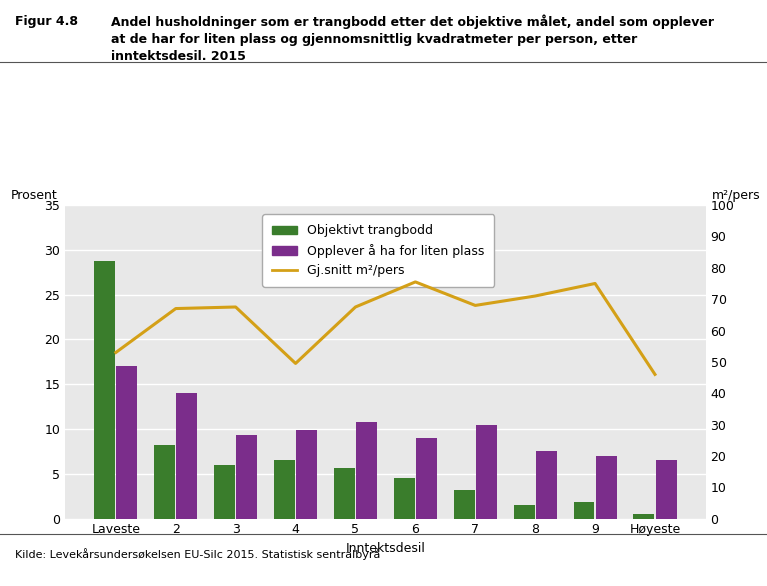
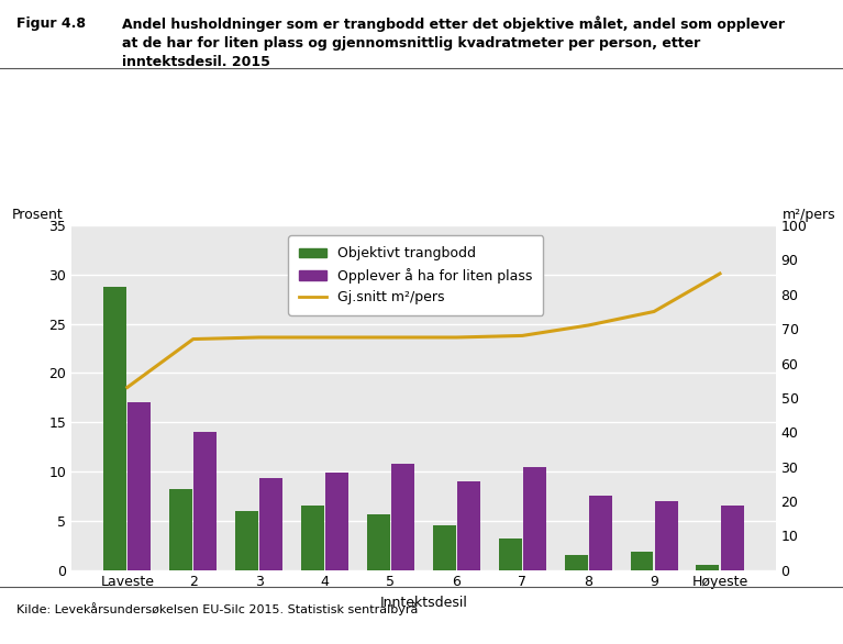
Gj.snitt m²/pers/4: 49.5 -> 67.5
Gj.snitt m²/pers/6: 75.5 -> 67.5
Gj.snitt m²/pers/Høyeste: 46.0 -> 86.0
